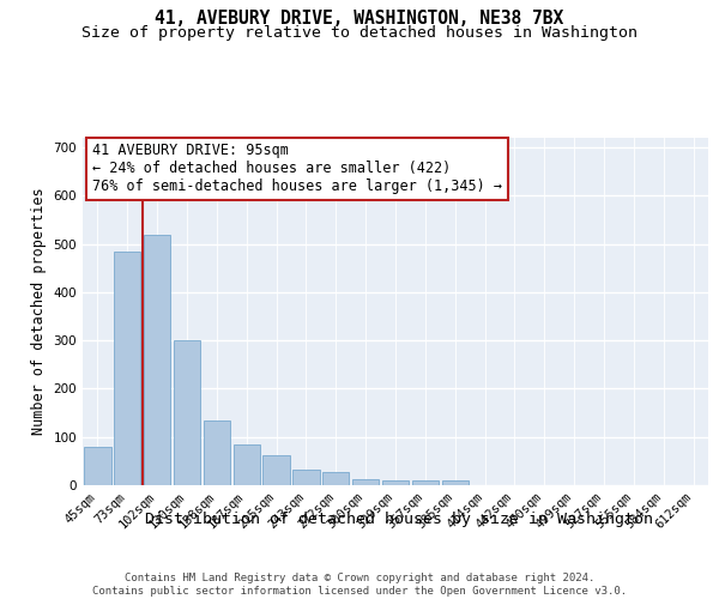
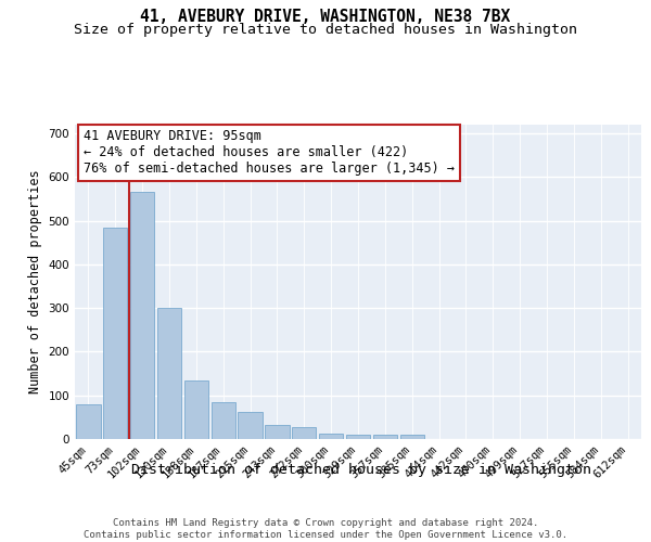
102sqm: 520 -> 565
